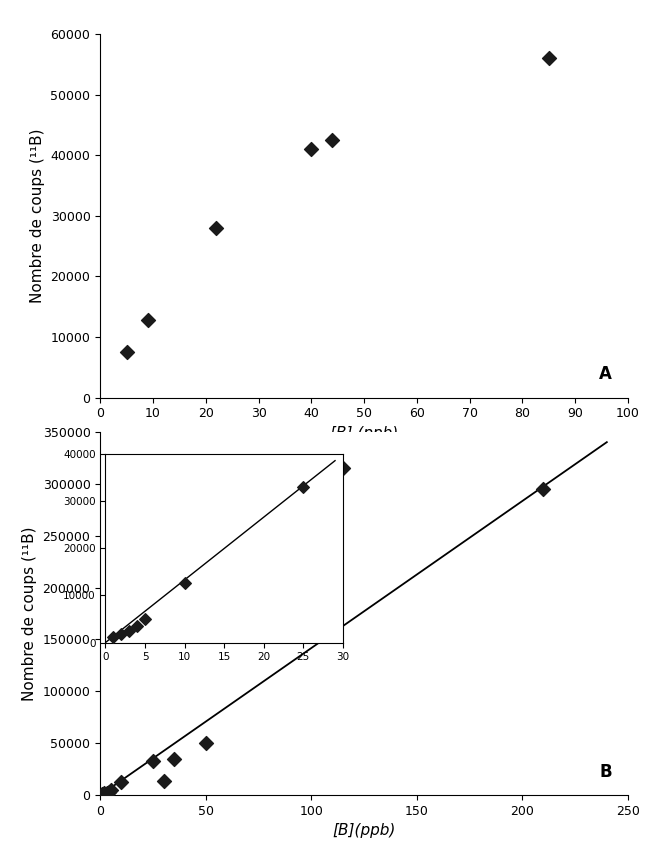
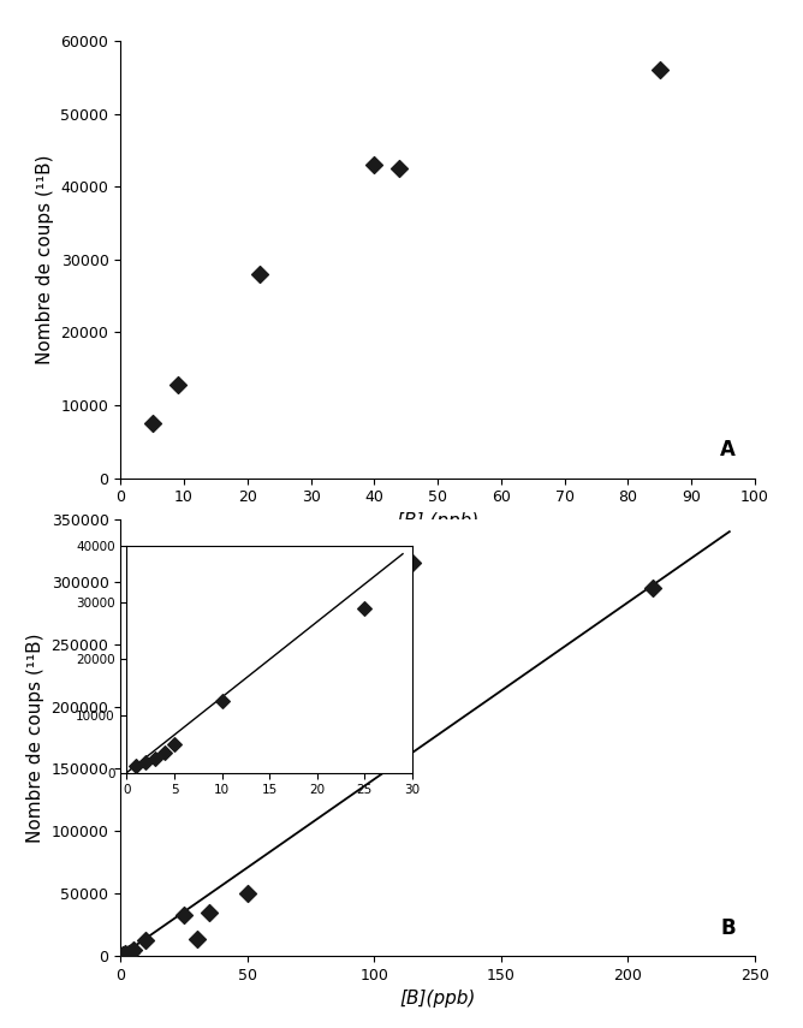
40: 41000 -> 43000
25: 33000 -> 29000
